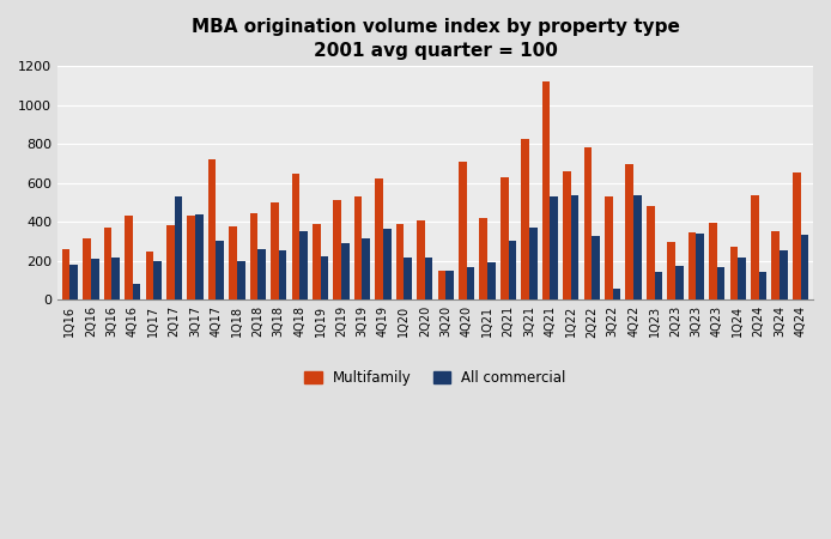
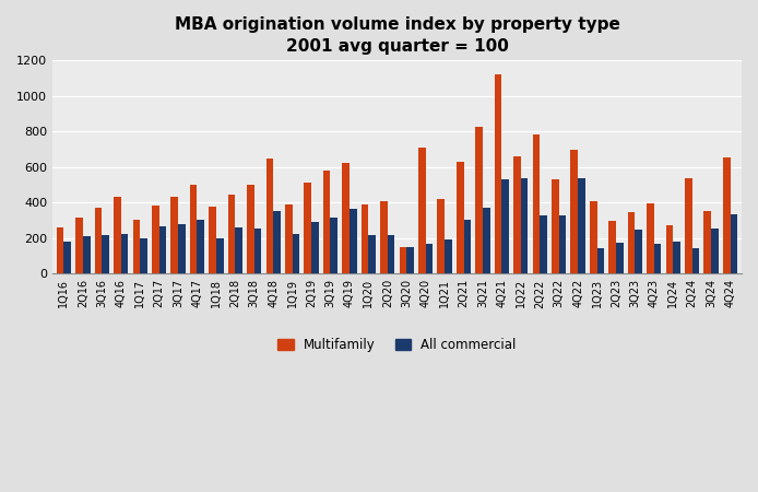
All commercial/4Q16: 80 -> 220
Multifamily/1Q17: 250 -> 300
All commercial/2Q17: 530 -> 260
All commercial/3Q17: 440 -> 280
Multifamily/4Q17: 720 -> 500
Multifamily/3Q19: 530 -> 580
All commercial/3Q22: 60 -> 320
Multifamily/1Q23: 480 -> 410
All commercial/3Q23: 340 -> 250
All commercial/1Q24: 220 -> 180
